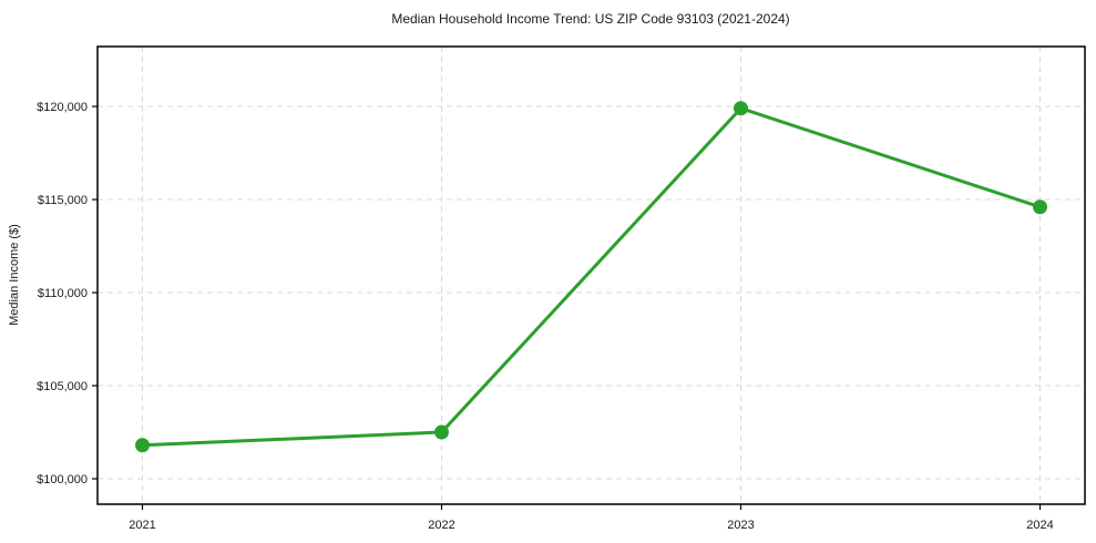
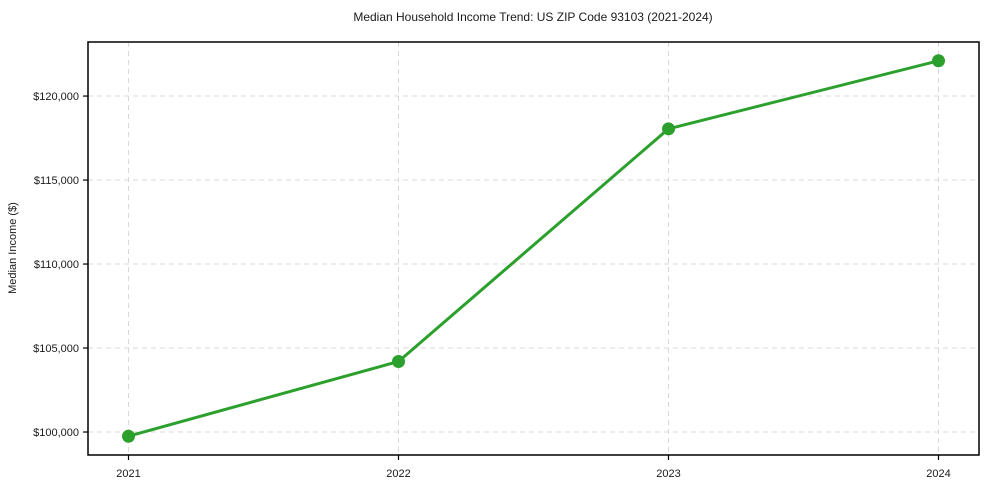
2021: $101800 -> $99800
2022: $102500 -> $104200
2023: $119900 -> $118000
2024: $114600 -> $122100
